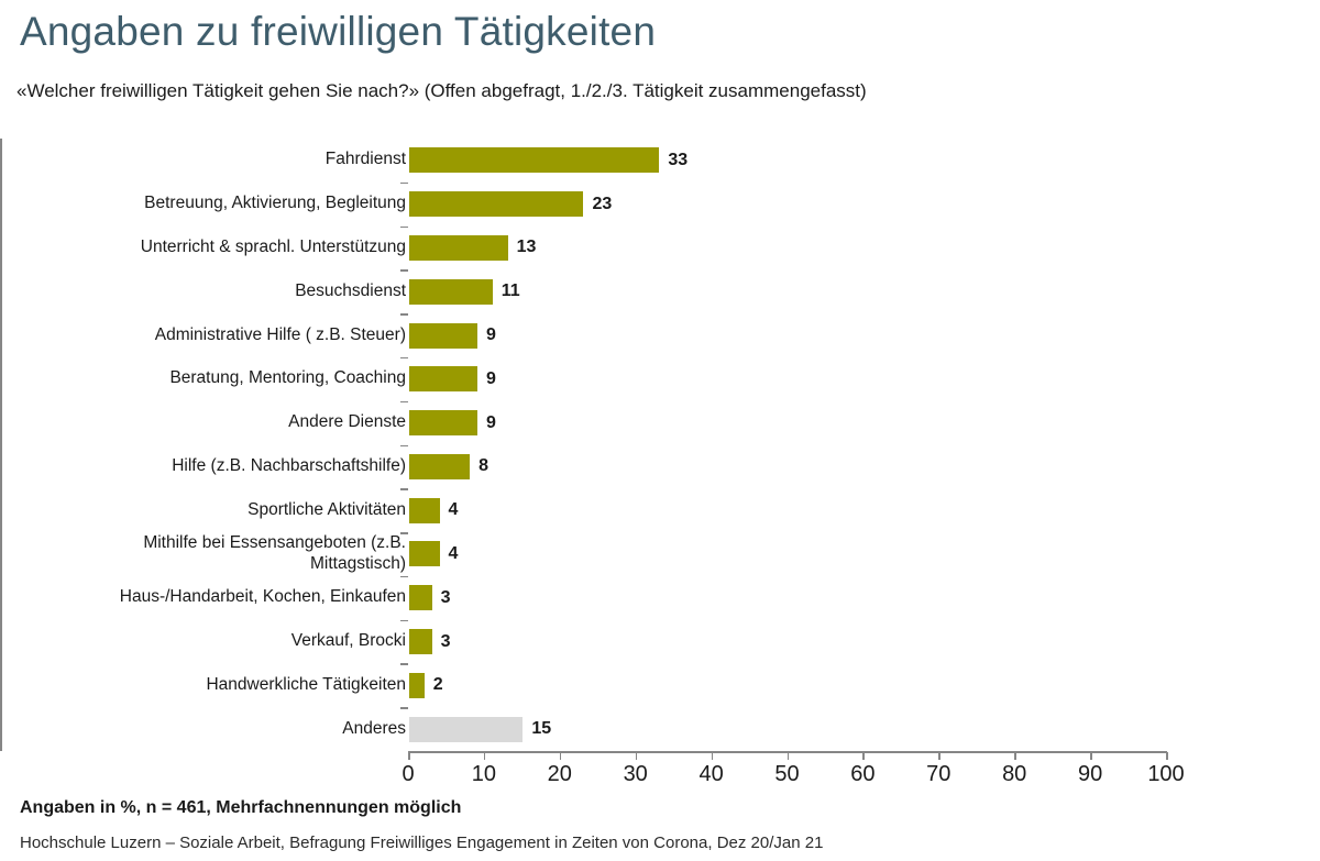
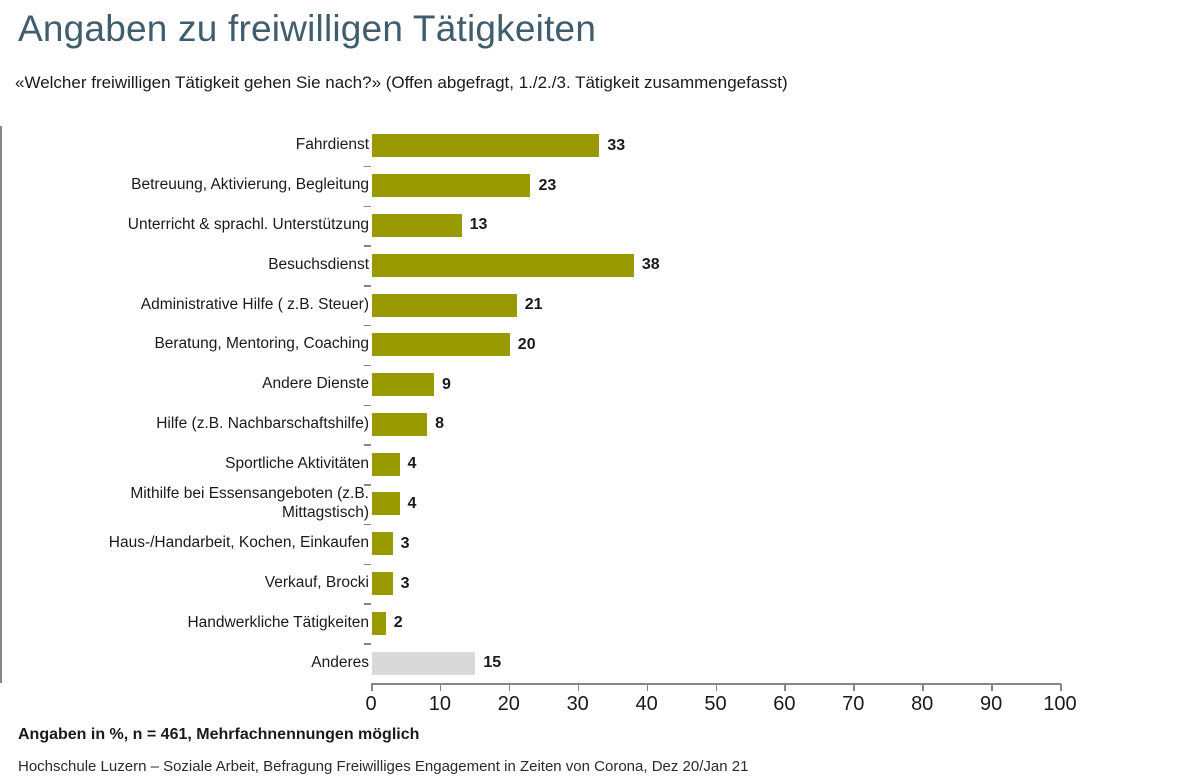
Besuchsdienst: 11 -> 38
Administrative Hilfe ( z.B. Steuer): 9 -> 21
Beratung, Mentoring, Coaching: 9 -> 20
